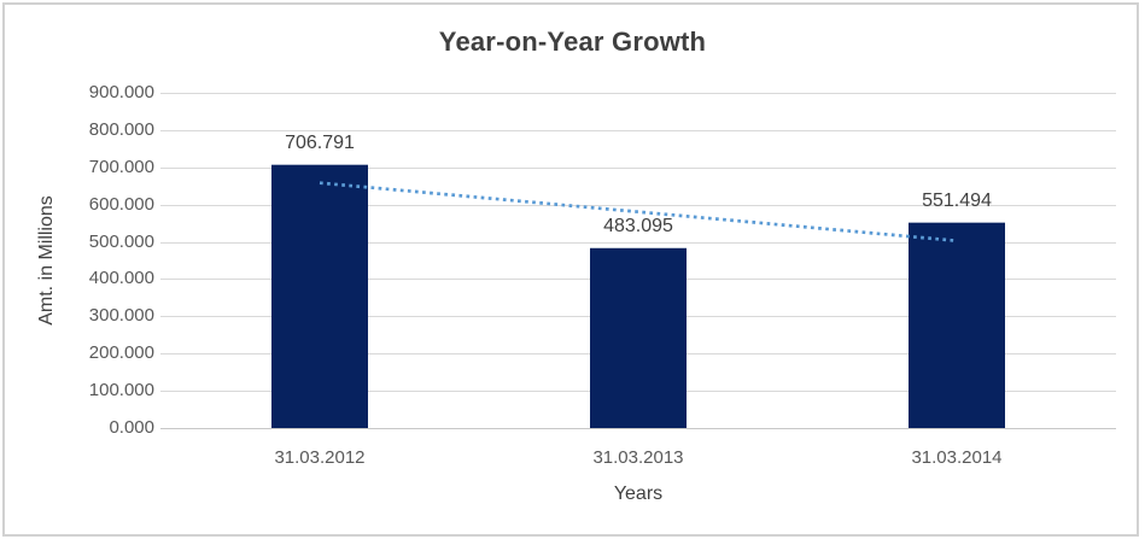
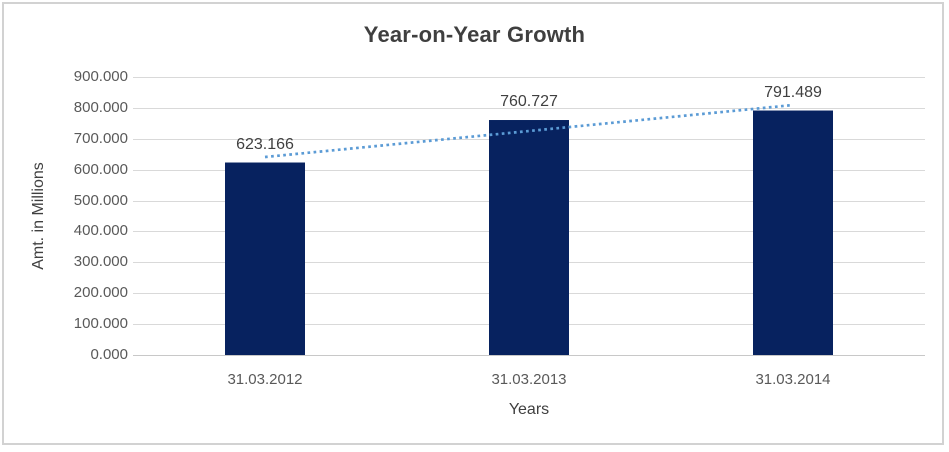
31.03.2012: 706.791 -> 623.166
31.03.2013: 483.095 -> 760.727
31.03.2014: 551.494 -> 791.489
